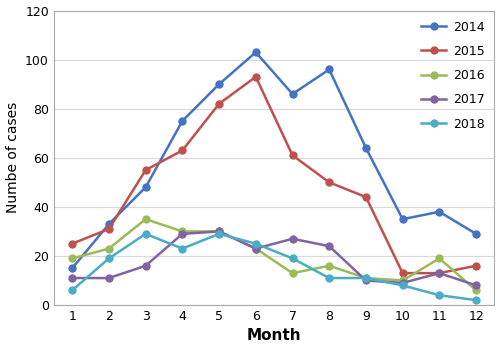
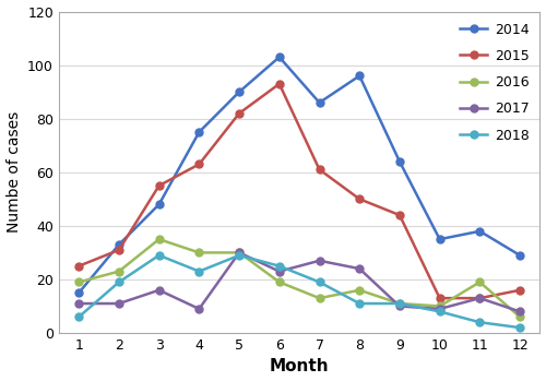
2017/4: 29 -> 9
2016/6: 23 -> 19
